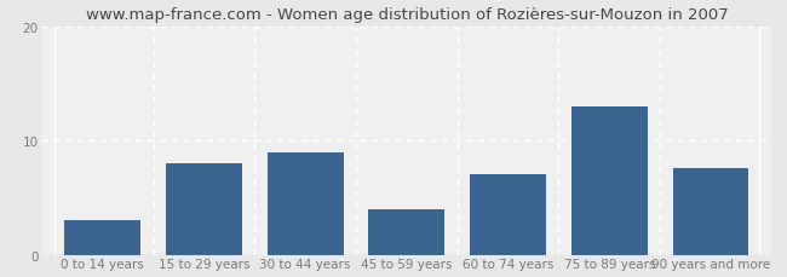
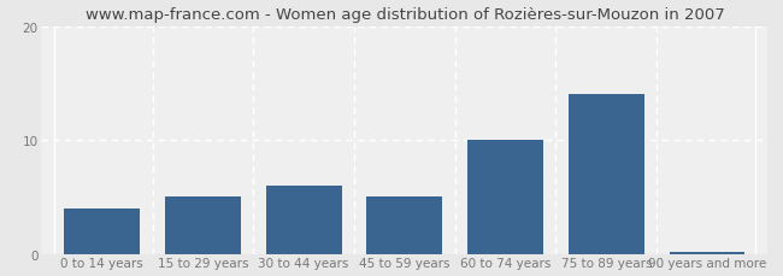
0 to 14 years: 3.0 -> 4.0
15 to 29 years: 8.0 -> 5.0
30 to 44 years: 9.0 -> 6.0
45 to 59 years: 4.0 -> 5.0
60 to 74 years: 7.0 -> 10.0
75 to 89 years: 13.0 -> 14.0
90 years and more: 7.6 -> 0.2
